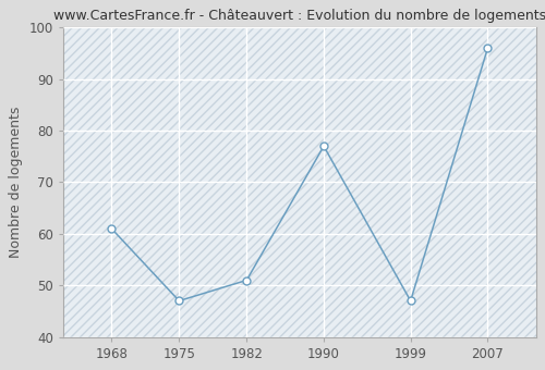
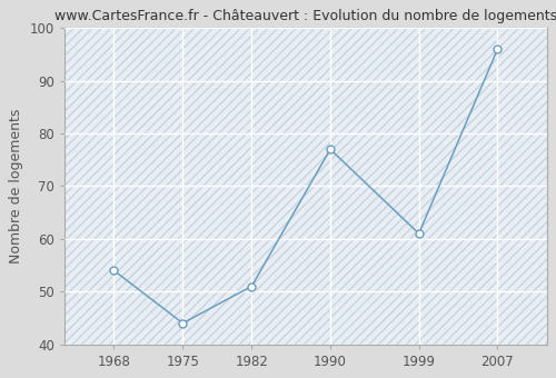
1968: 61 -> 54
1975: 47 -> 44
1999: 47 -> 61
